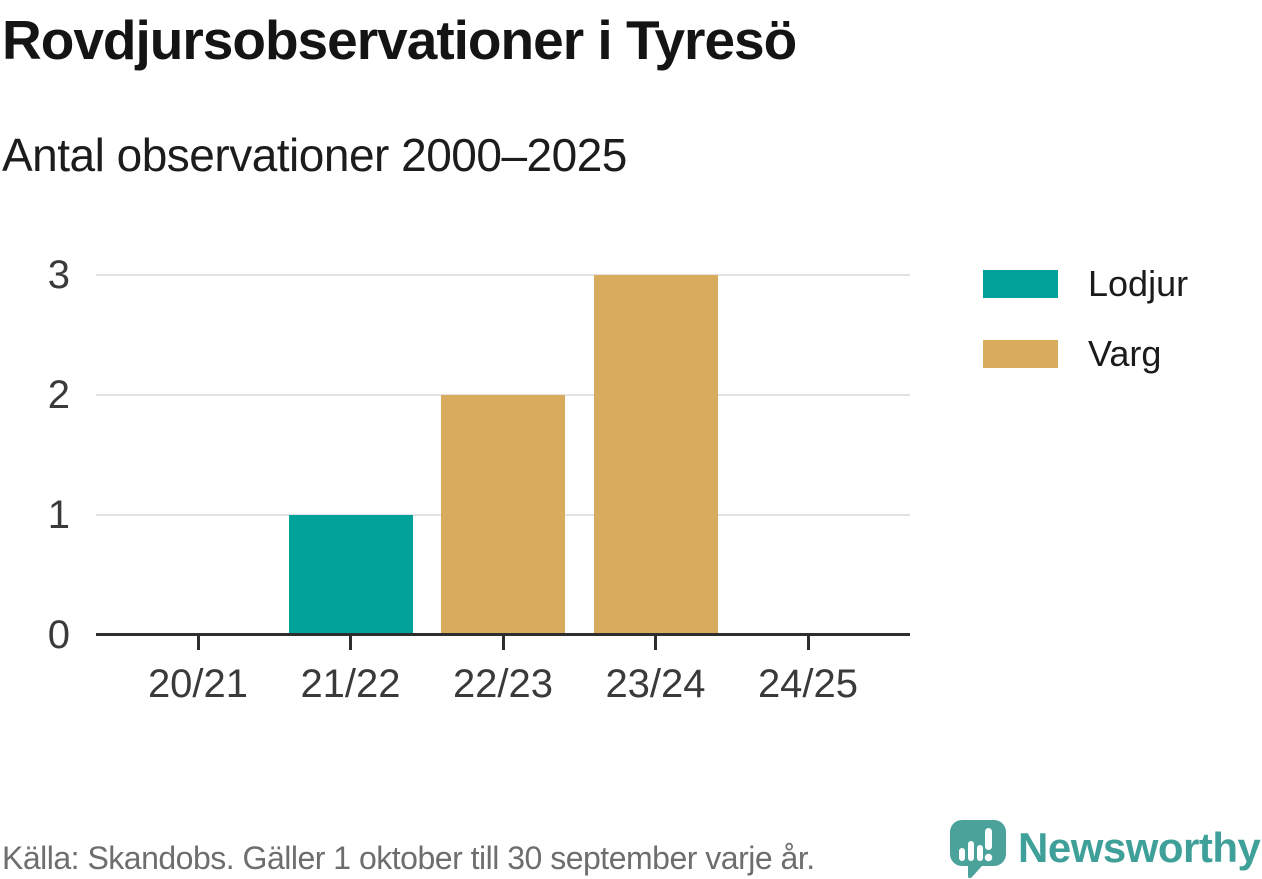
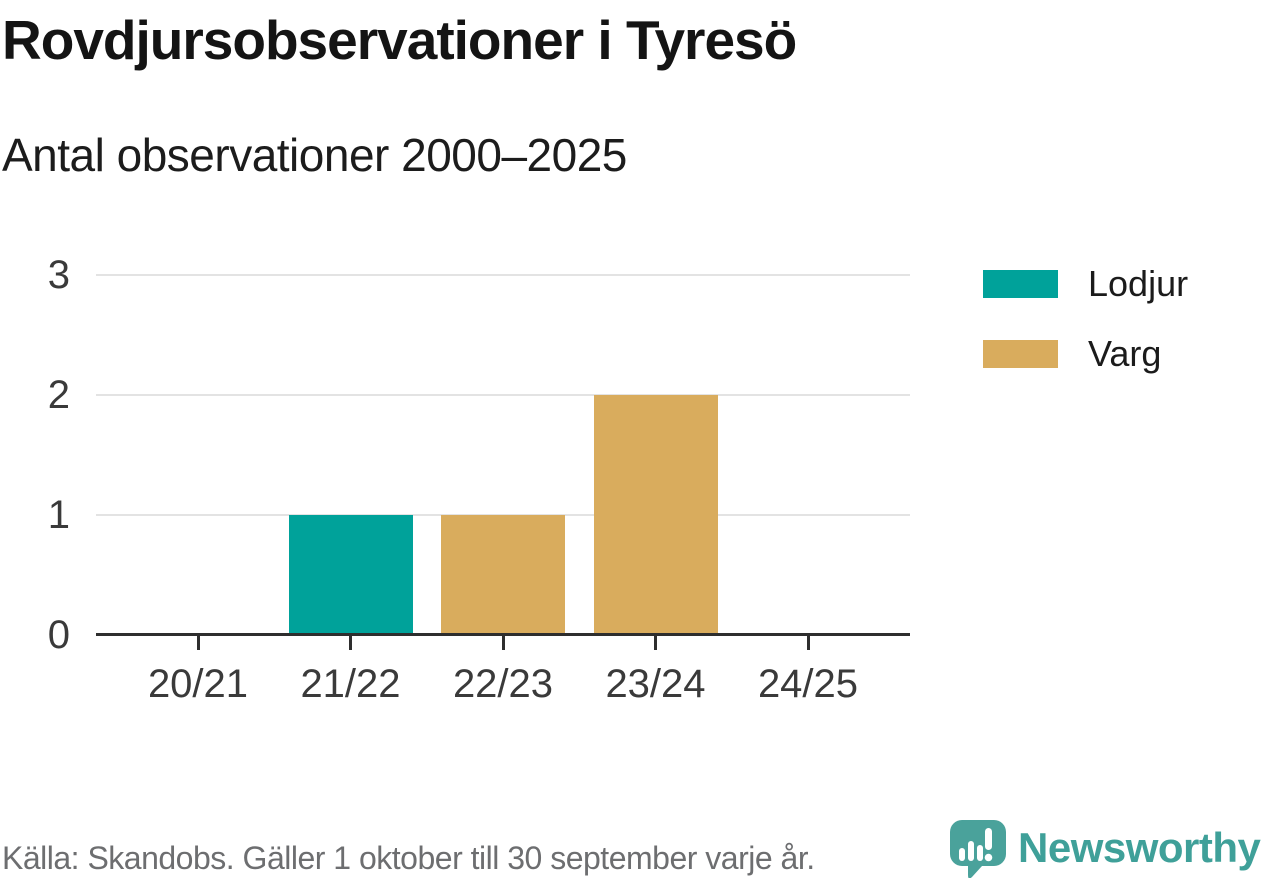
Varg/22/23: 2 -> 1
Varg/23/24: 3 -> 2
